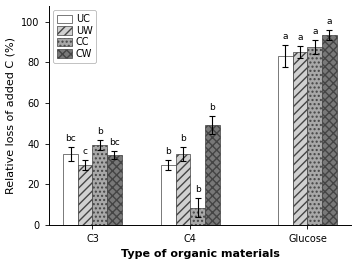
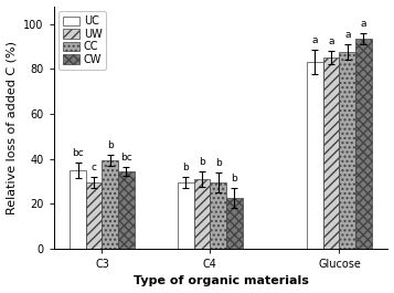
UW/C4: 35.0 -> 31.0
CC/C4: 8.5 -> 29.5
CW/C4: 49.0 -> 22.5
